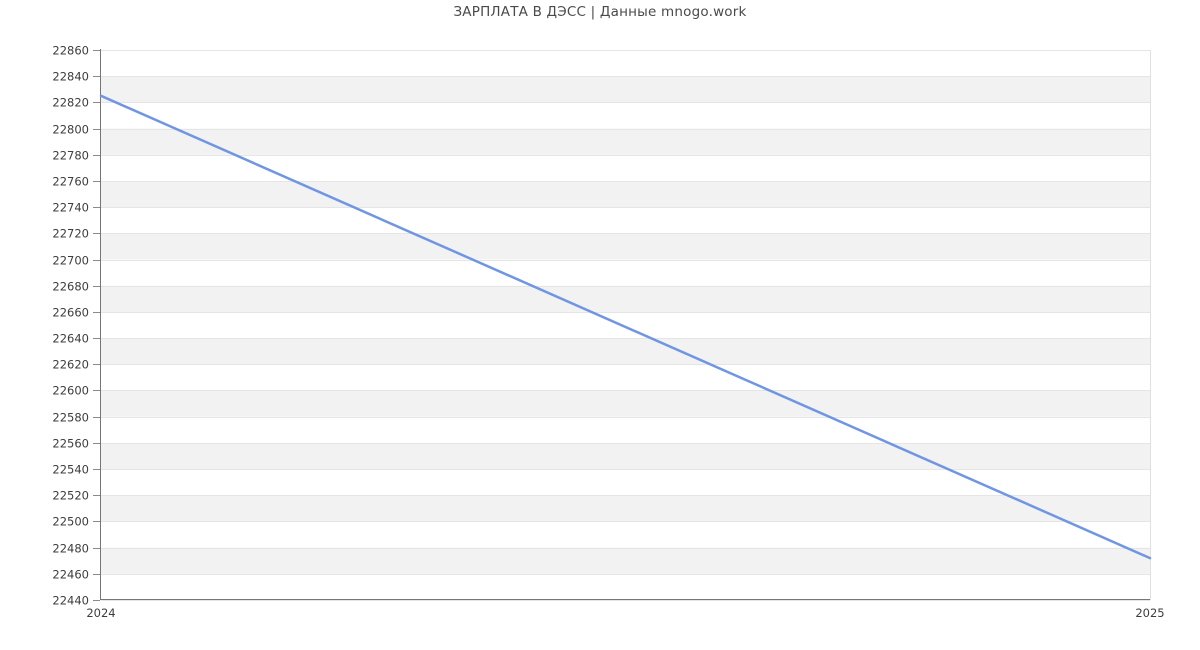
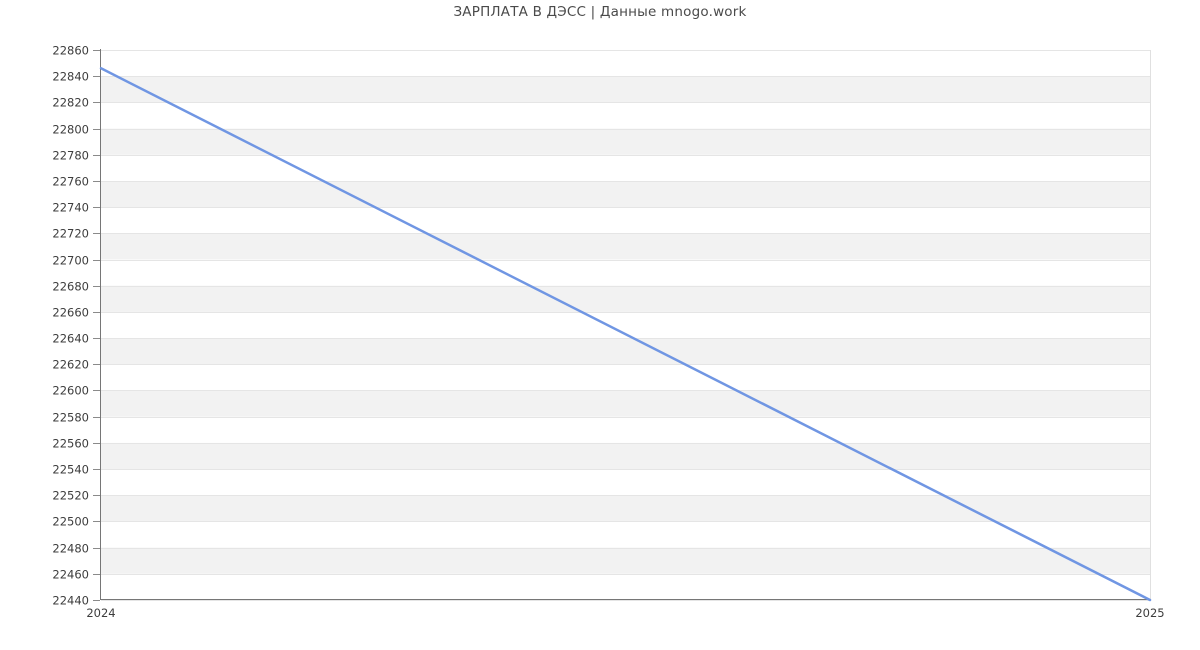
2024: 22825 -> 22846
2025: 22472 -> 22440
